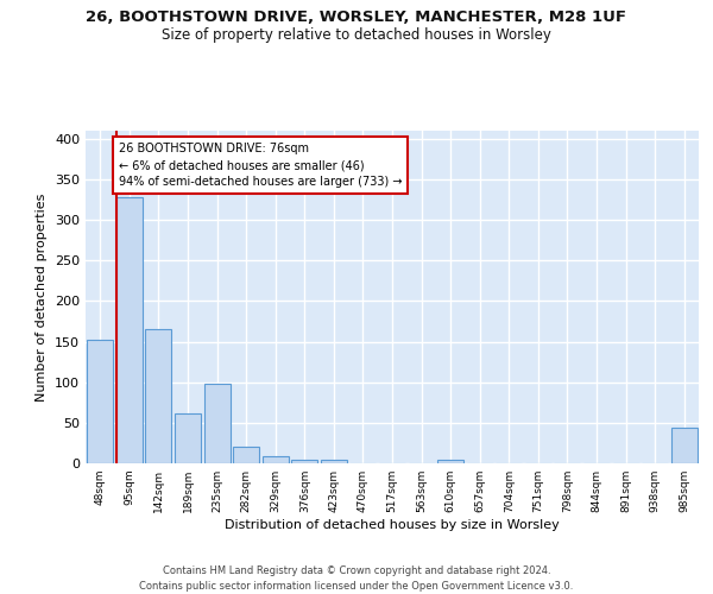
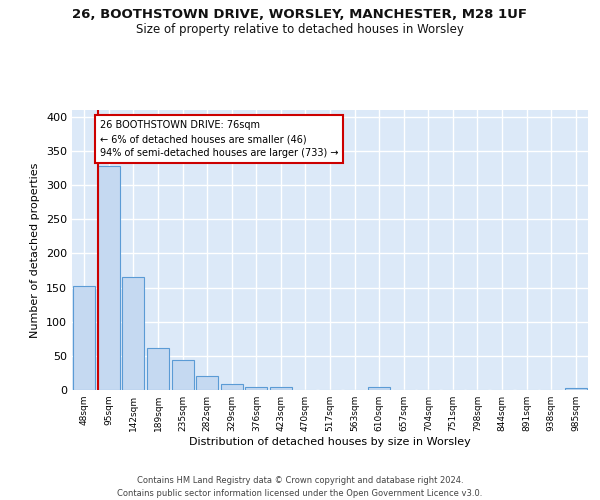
235sqm: 98 -> 44
985sqm: 44 -> 3
